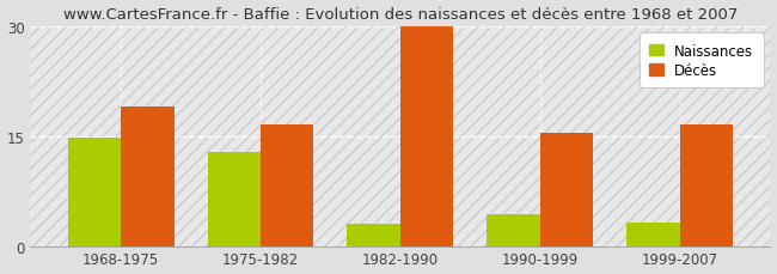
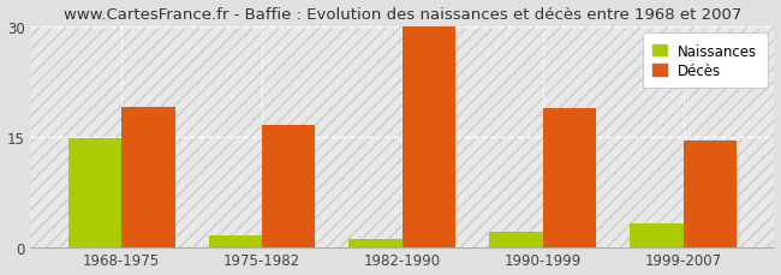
Naissances/1975-1982: 12.8 -> 1.5
Naissances/1982-1990: 3.0 -> 1.0
Naissances/1990-1999: 4.4 -> 2.1
Décès/1990-1999: 15.4 -> 18.8
Décès/1999-2007: 16.6 -> 14.5
